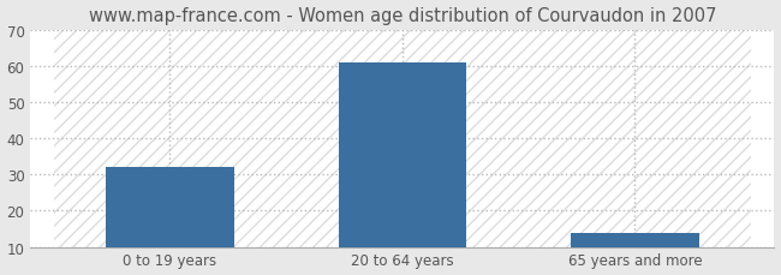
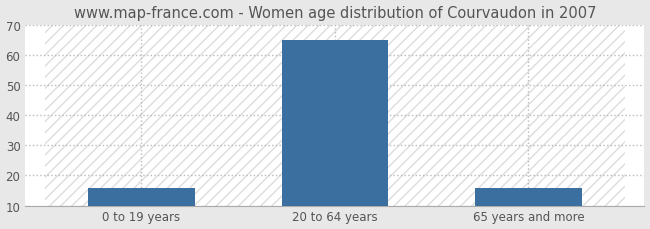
0 to 19 years: 32 -> 16
20 to 64 years: 61 -> 65
65 years and more: 14 -> 16
